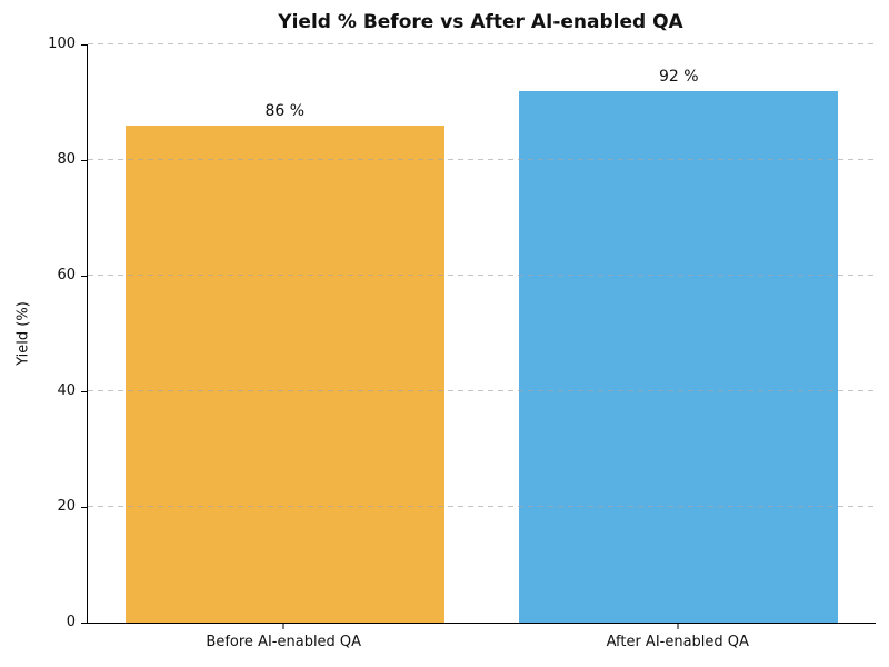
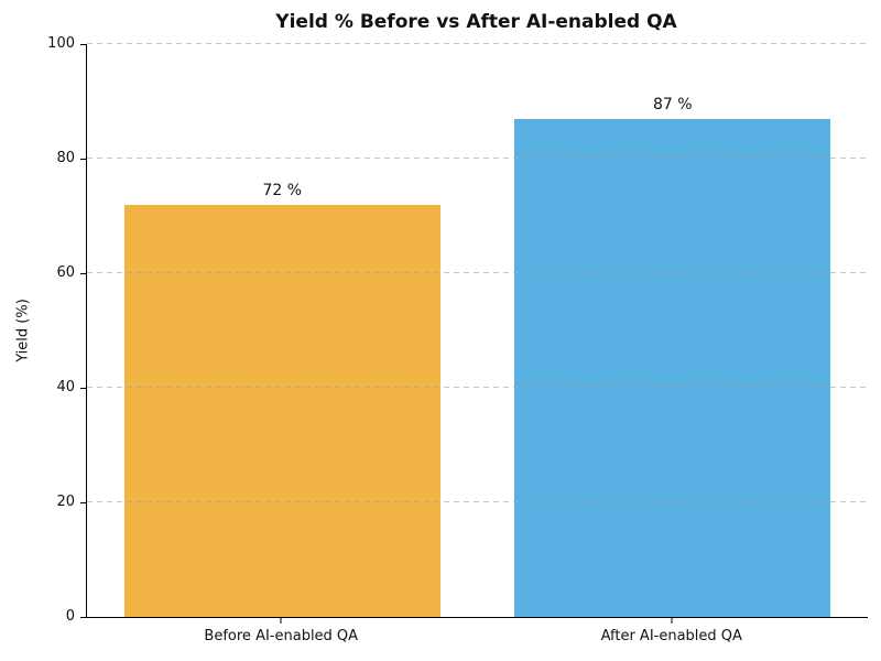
Before AI-enabled QA: 86 -> 72
After AI-enabled QA: 92 -> 87
